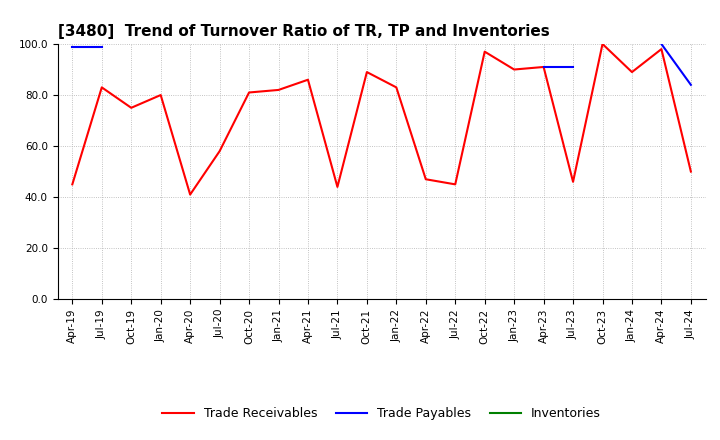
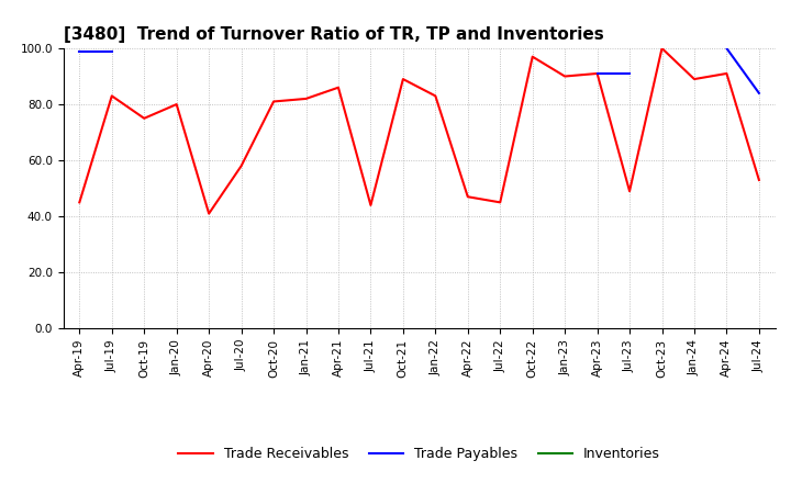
Jul-23: 46 -> 49
Apr-24: 98 -> 91
Jul-24: 50 -> 53
